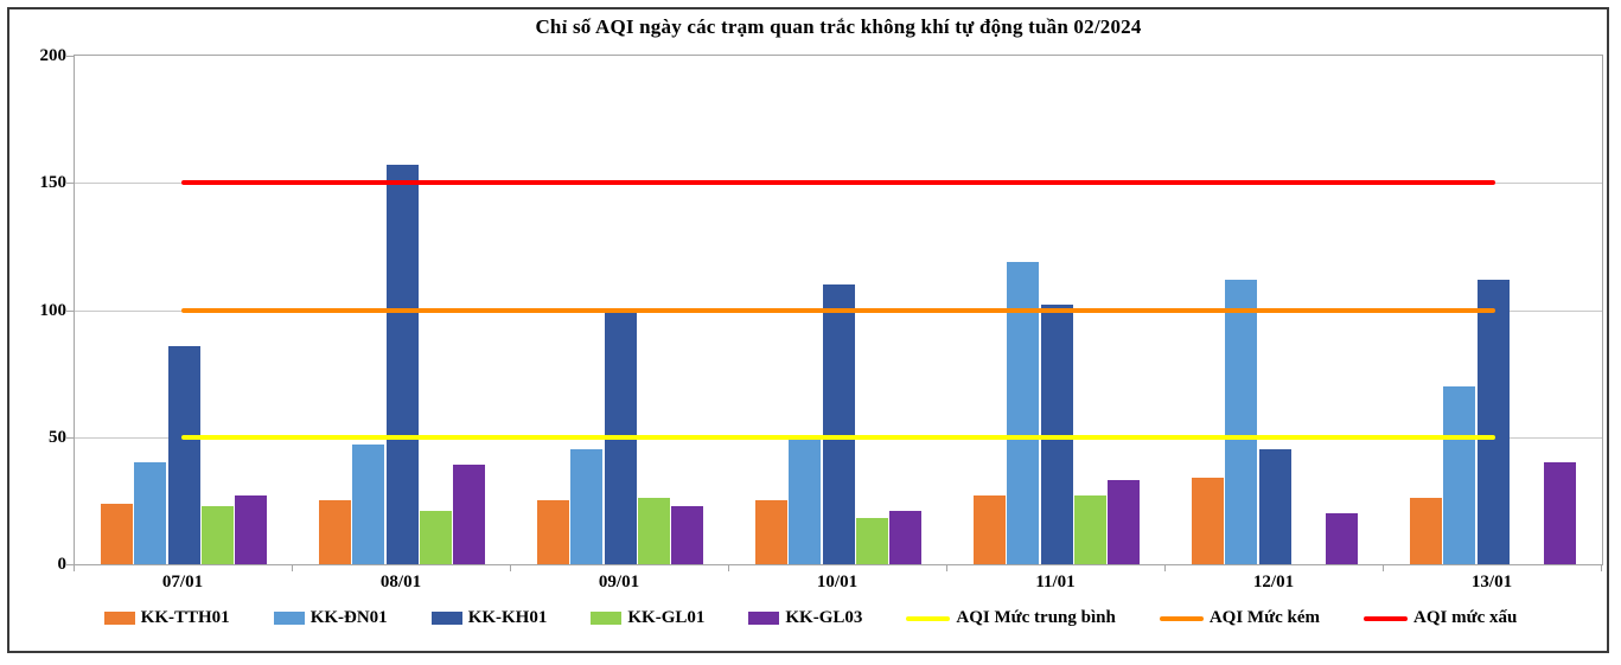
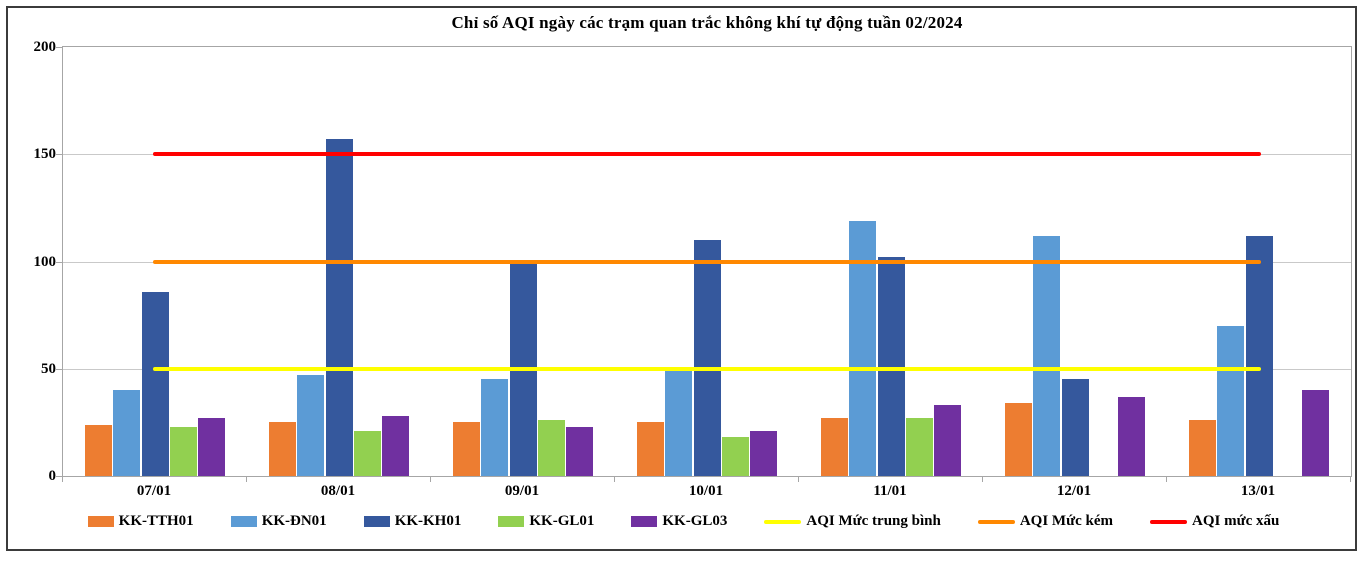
KK-GL03/08/01: 39 -> 28
KK-GL03/12/01: 20 -> 37
